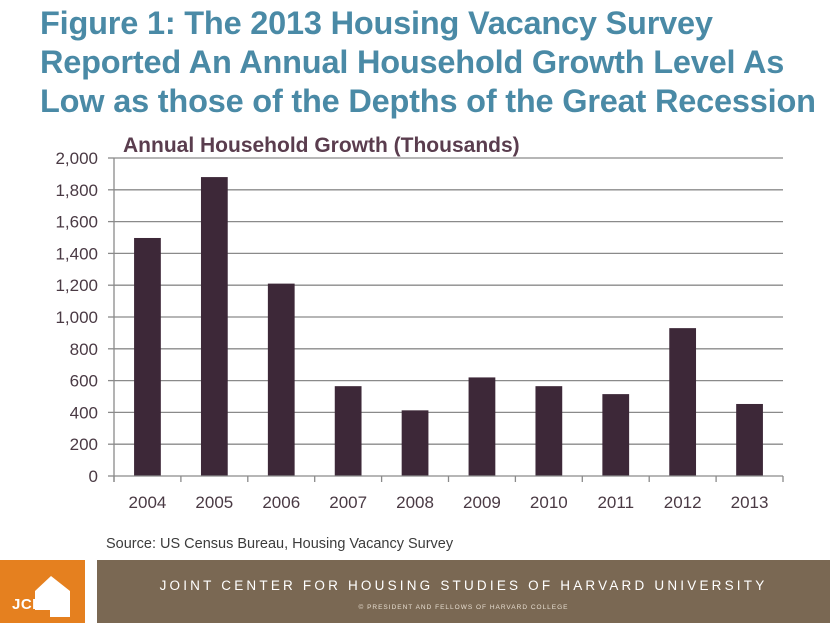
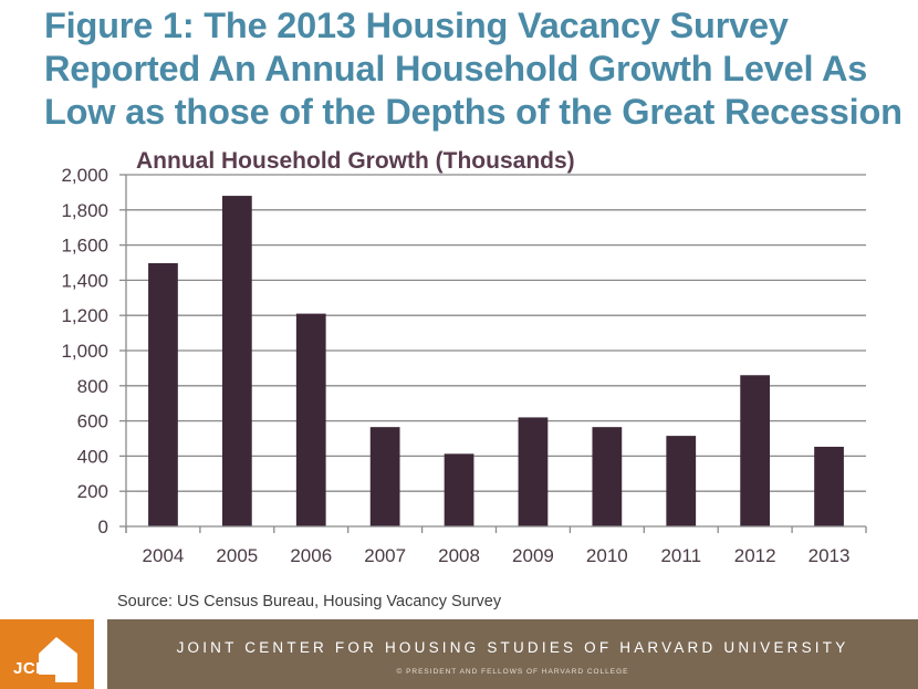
2012: 930 -> 860
